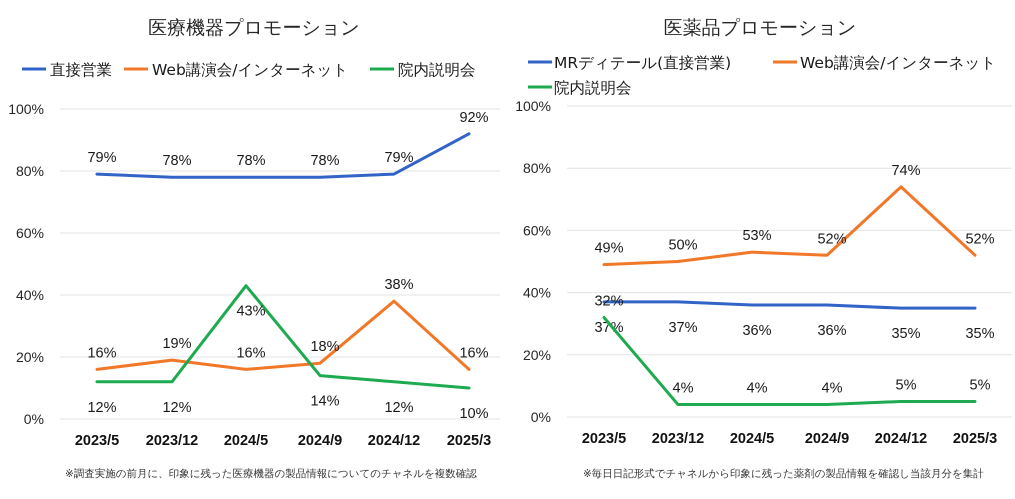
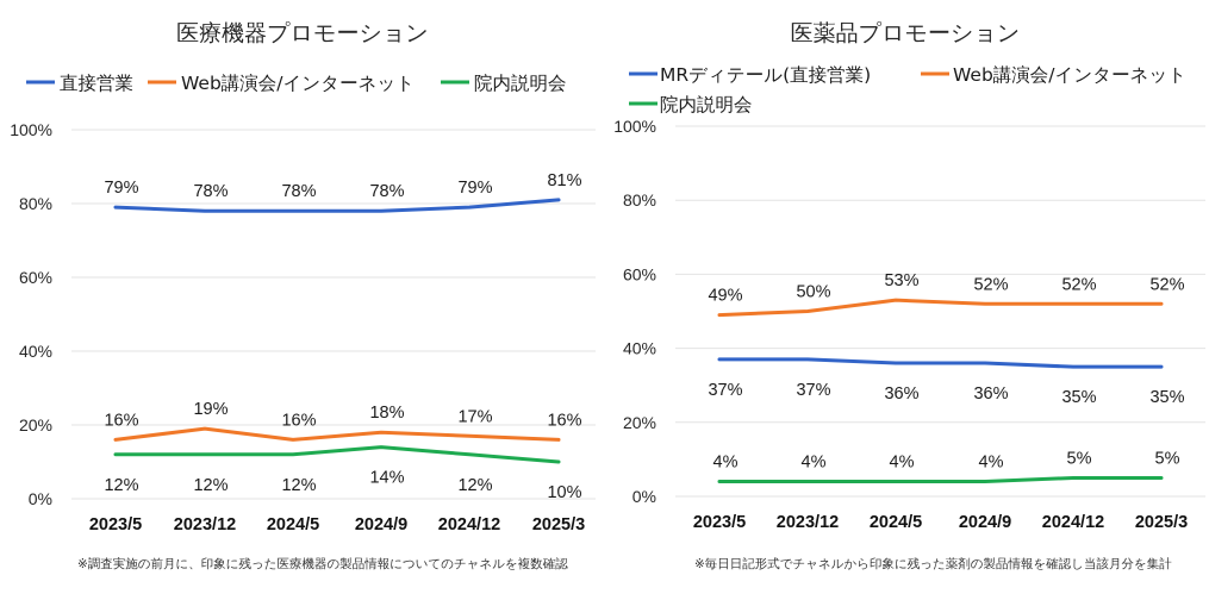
医療機器プロモーション/院内説明会/2024/5: 43% -> 12%
医療機器プロモーション/Web講演会/インターネット/2024/12: 38% -> 17%
医療機器プロモーション/直接営業/2025/3: 92% -> 81%
医薬品プロモーション/院内説明会/2023/5: 32% -> 4%
医薬品プロモーション/Web講演会/インターネット/2024/12: 74% -> 52%
